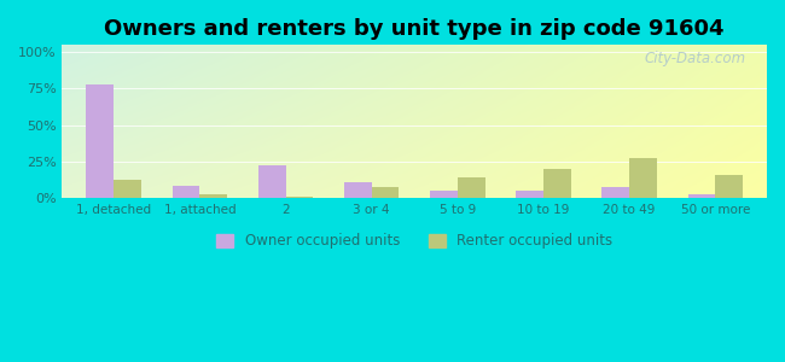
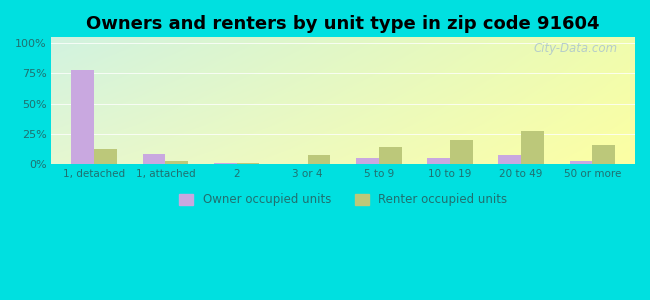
Owner occupied units/2: 22% -> 0%
Owner occupied units/3 or 4: 11% -> 0%
